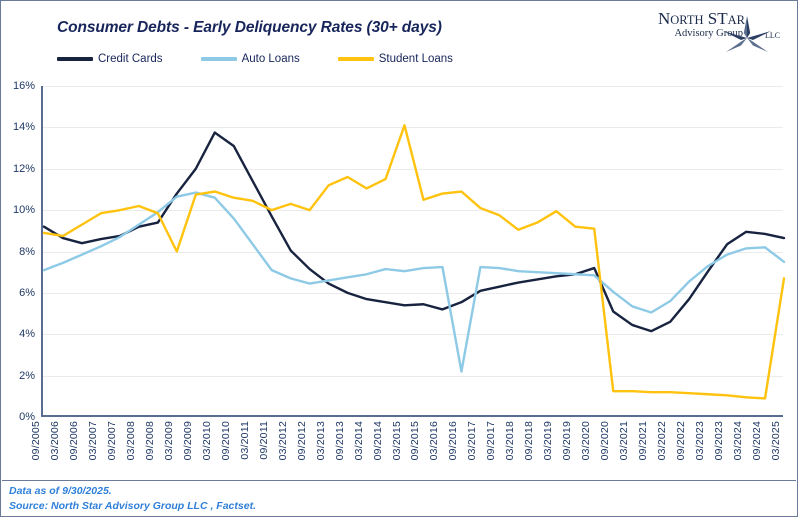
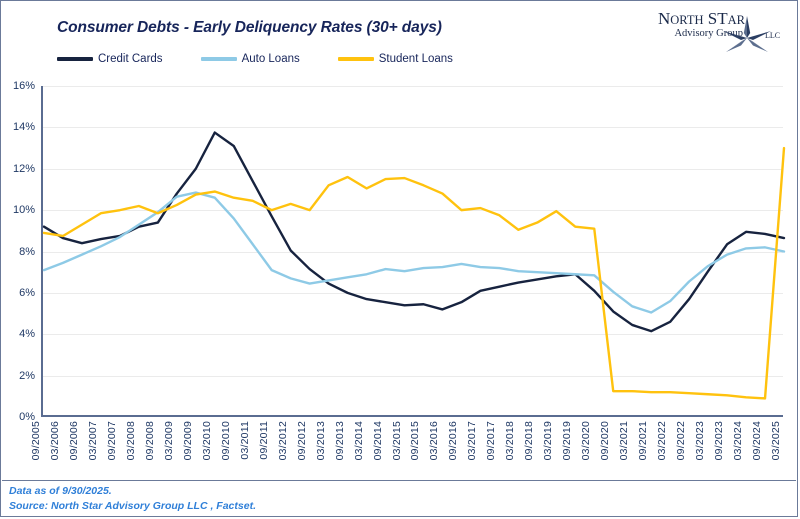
Student Loans/03/2009: 8.0% -> 10.2%
Student Loans/03/2015: 14.1% -> 11.6%
Student Loans/09/2015: 10.5% -> 11.2%
Auto Loans/09/2016: 2.2% -> 7.4%
Student Loans/09/2016: 10.9% -> 10.0%
Credit Cards/03/2020: 7.2% -> 6.1%
Auto Loans/03/2025: 7.5% -> 8.0%
Student Loans/03/2025: 6.7% -> 13.0%
